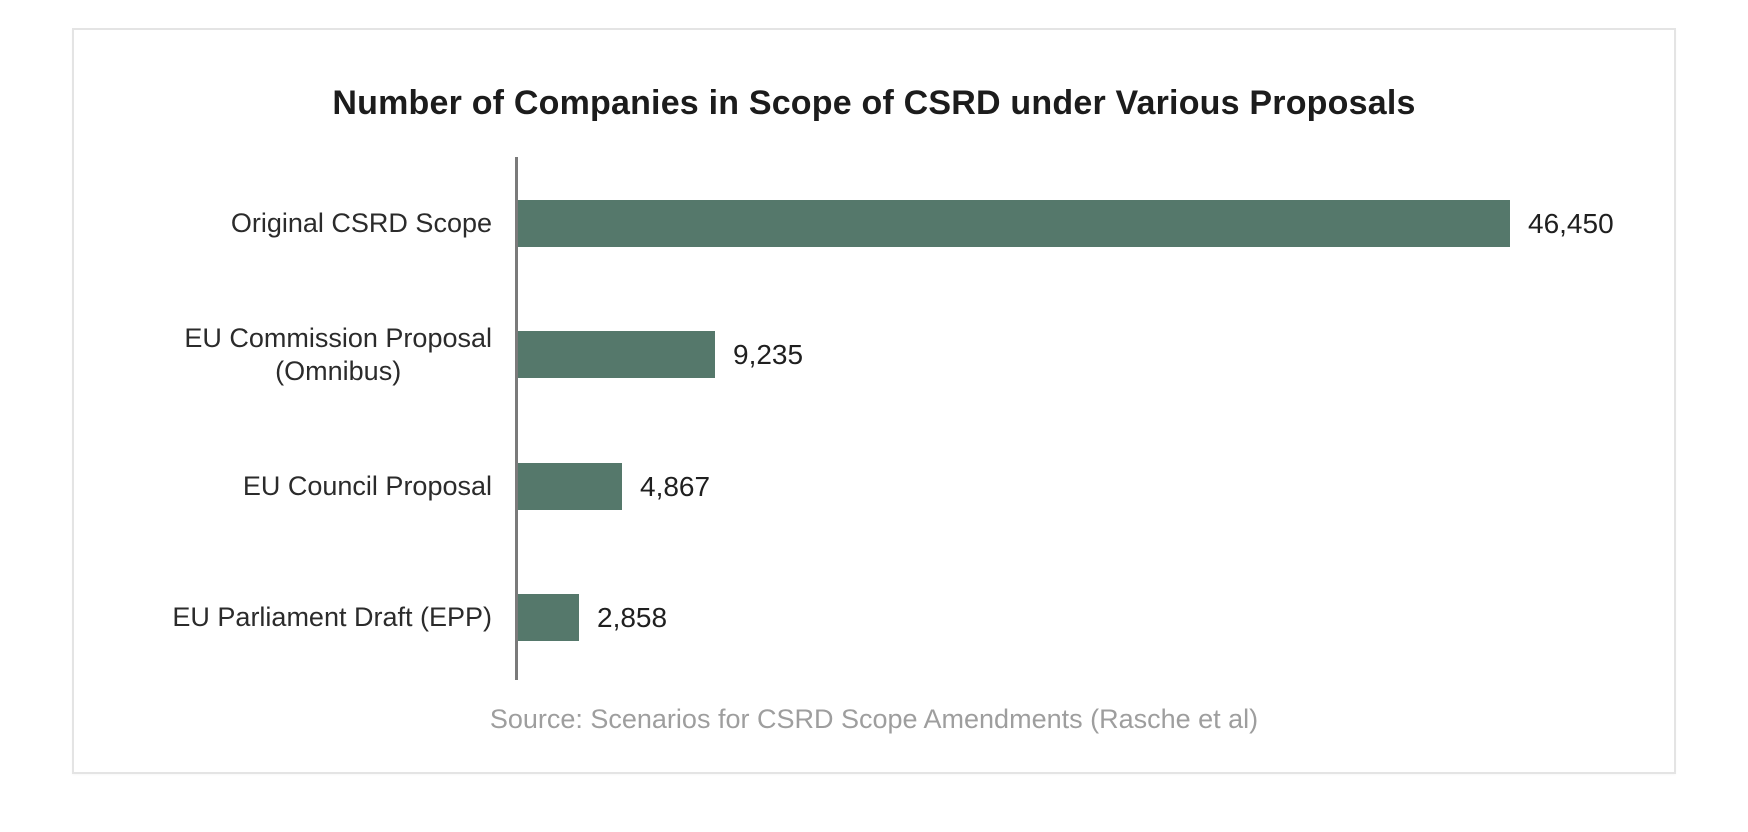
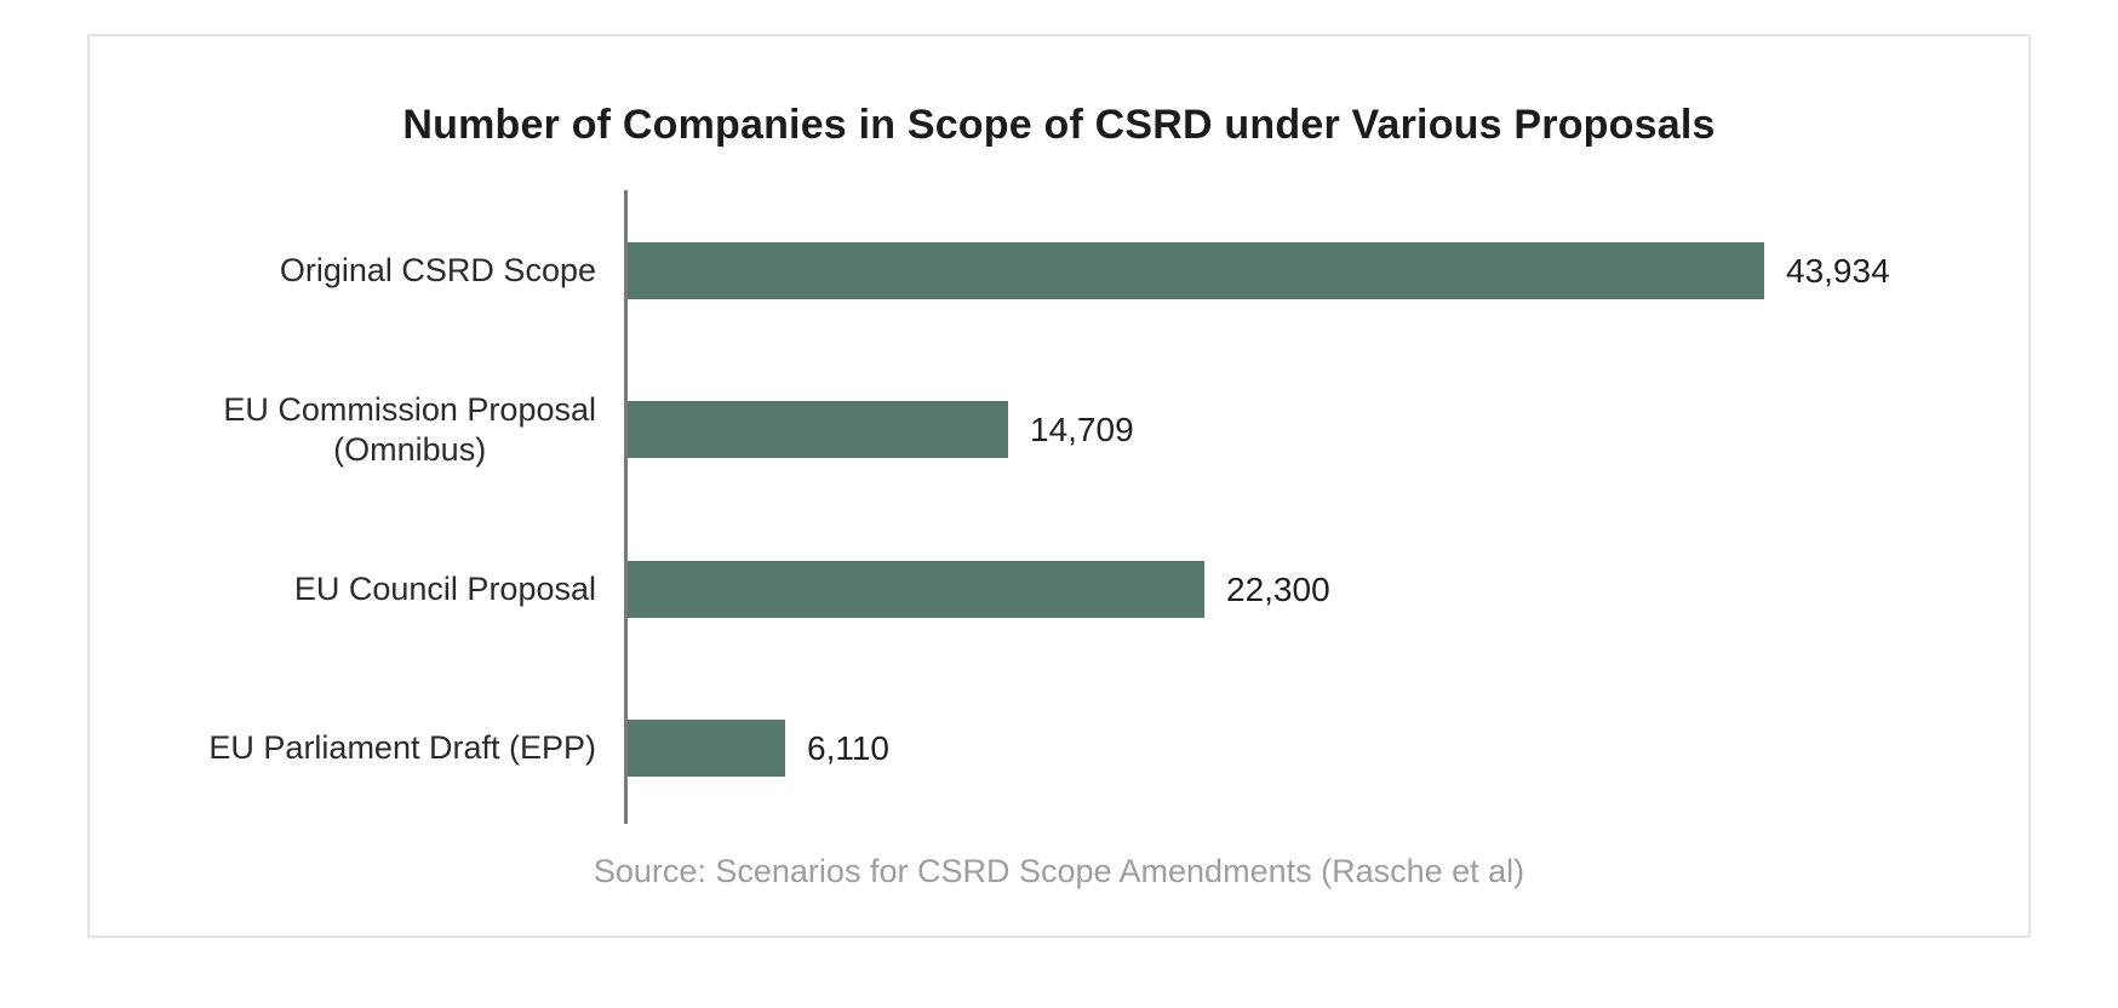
Original CSRD Scope: 46,450 -> 43,934
EU Commission Proposal (Omnibus): 9,235 -> 14,709
EU Council Proposal: 4,867 -> 22,300
EU Parliament Draft (EPP): 2,858 -> 6,110
